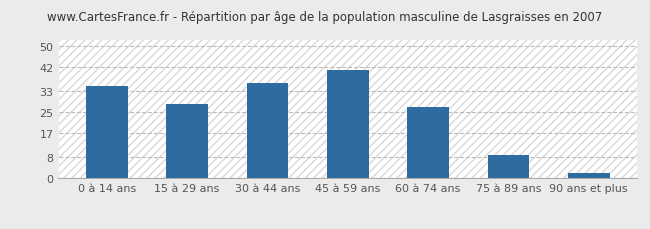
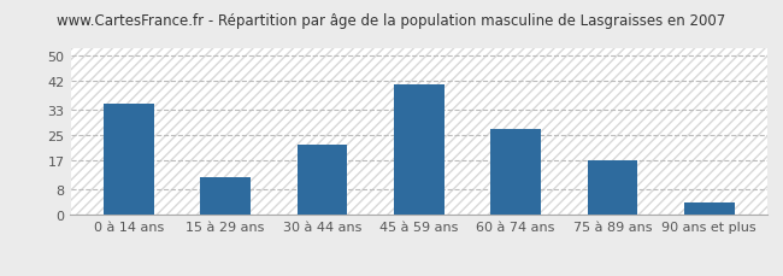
15 à 29 ans: 28 -> 12
30 à 44 ans: 36 -> 22
75 à 89 ans: 9 -> 17
90 ans et plus: 2 -> 4
